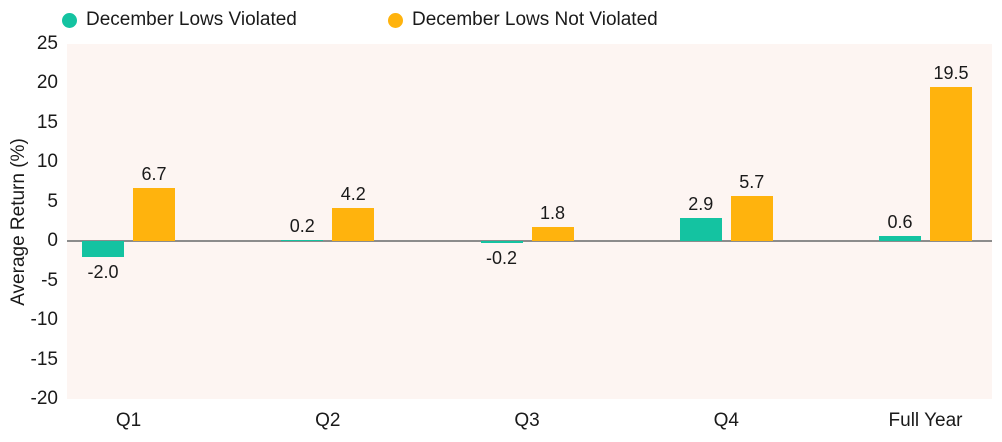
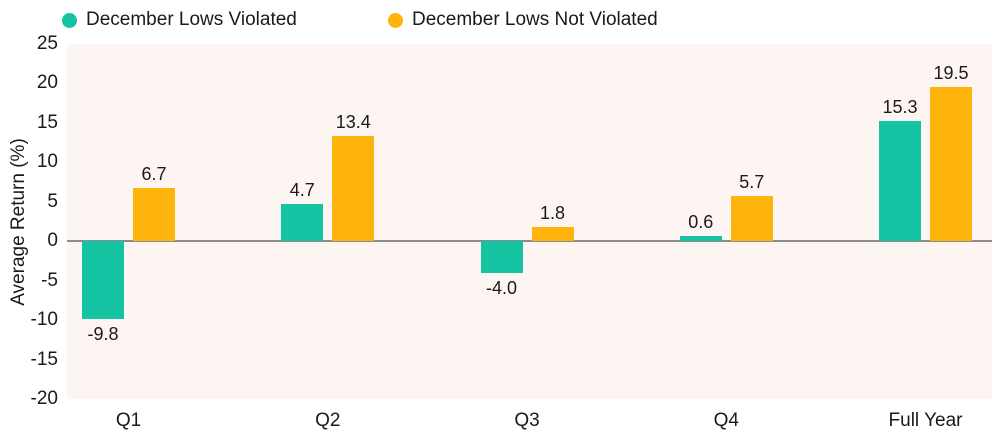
December Lows Violated/Q1: -2.0 -> -9.8
December Lows Violated/Q2: 0.2 -> 4.7
December Lows Not Violated/Q2: 4.2 -> 13.4
December Lows Violated/Q3: -0.2 -> -4.0
December Lows Violated/Q4: 2.9 -> 0.6
December Lows Violated/Full Year: 0.6 -> 15.3
